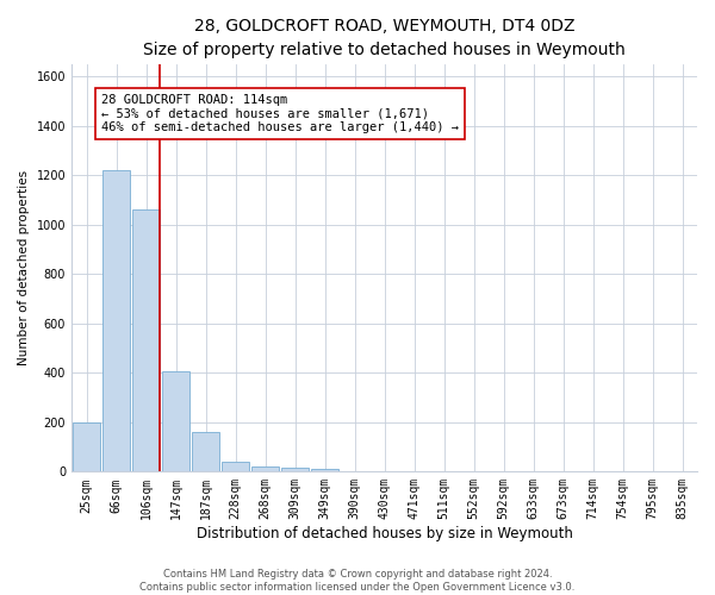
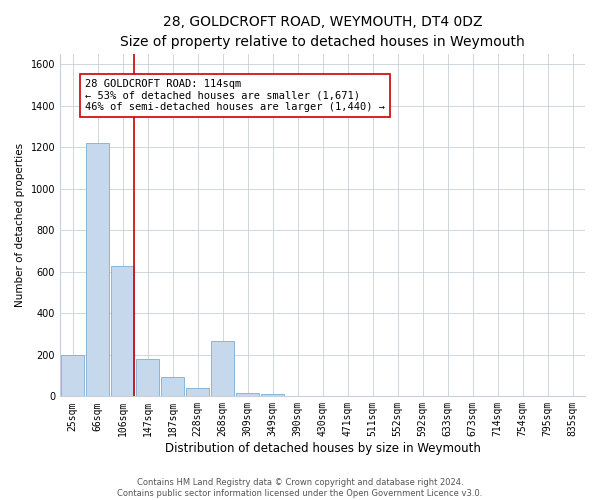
106sqm: 1060 -> 630
147sqm: 405 -> 180
187sqm: 160 -> 95
268sqm: 20 -> 265
